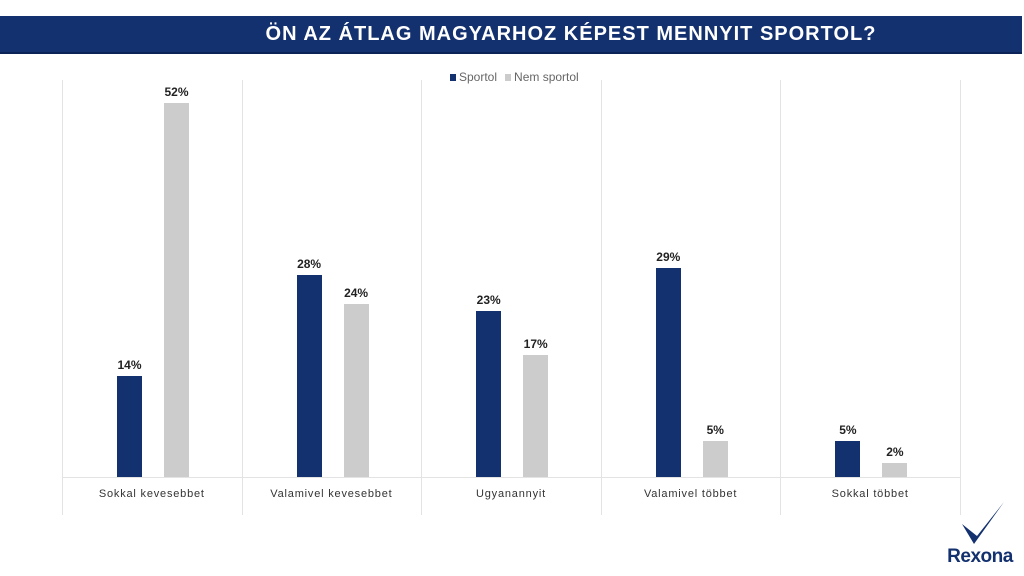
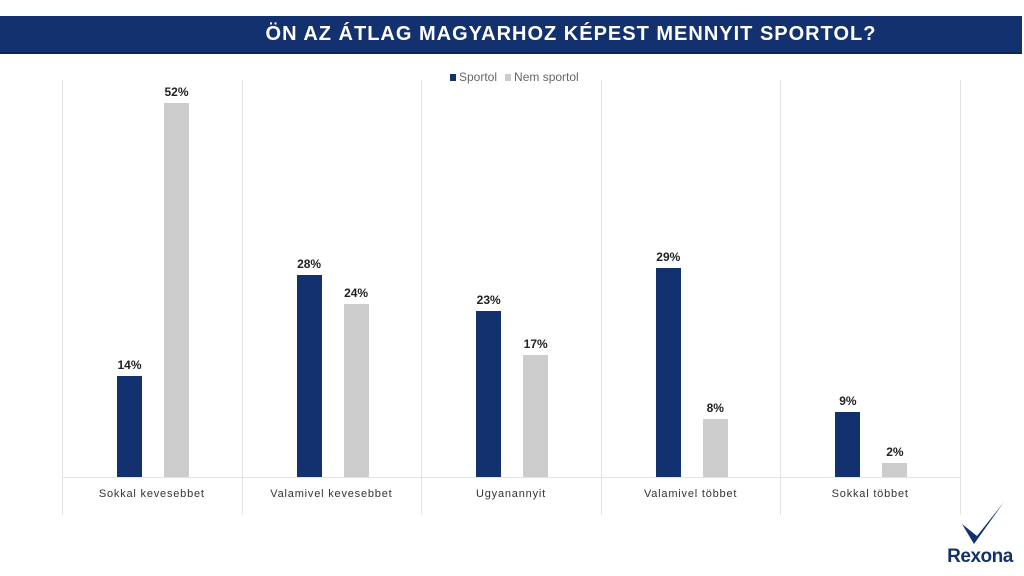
Nem sportol/Valamivel többet: 5% -> 8%
Sportol/Sokkal többet: 5% -> 9%
